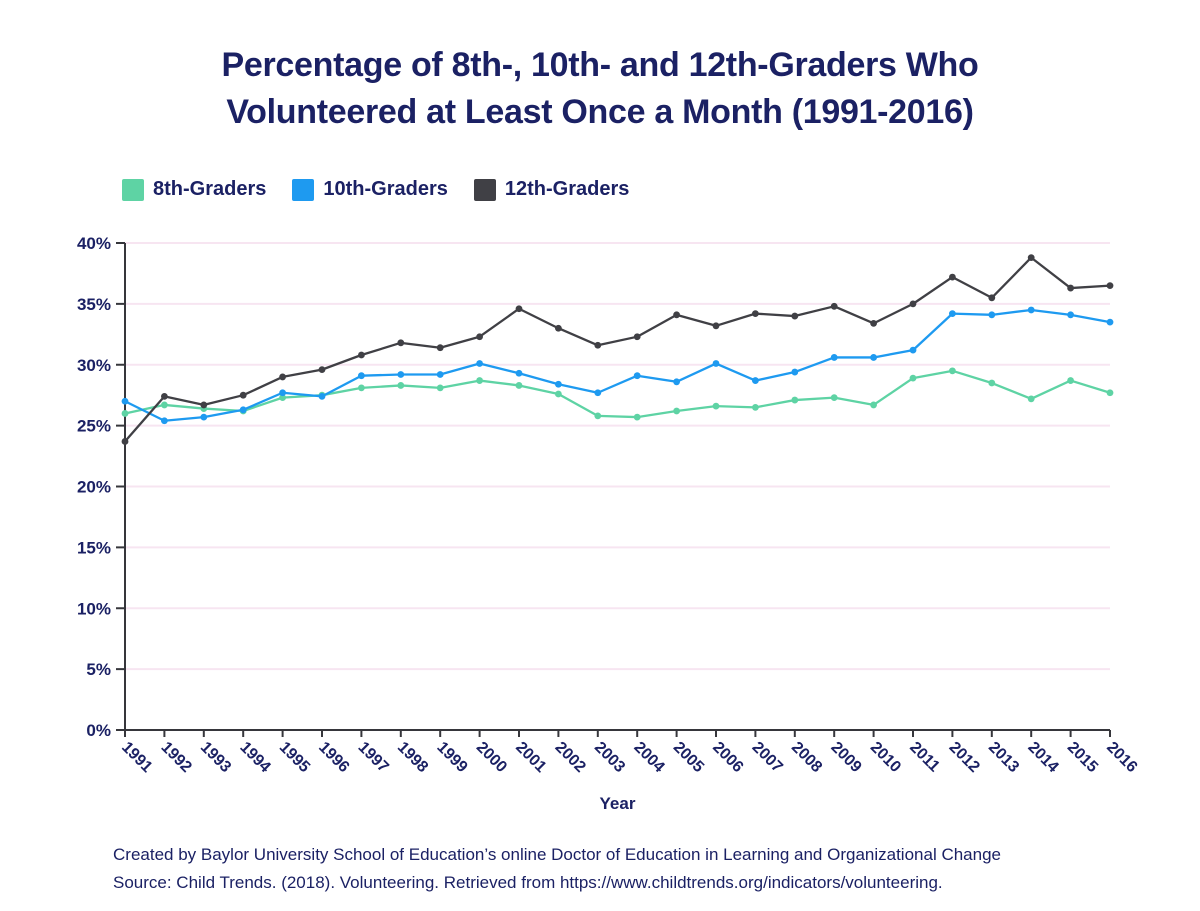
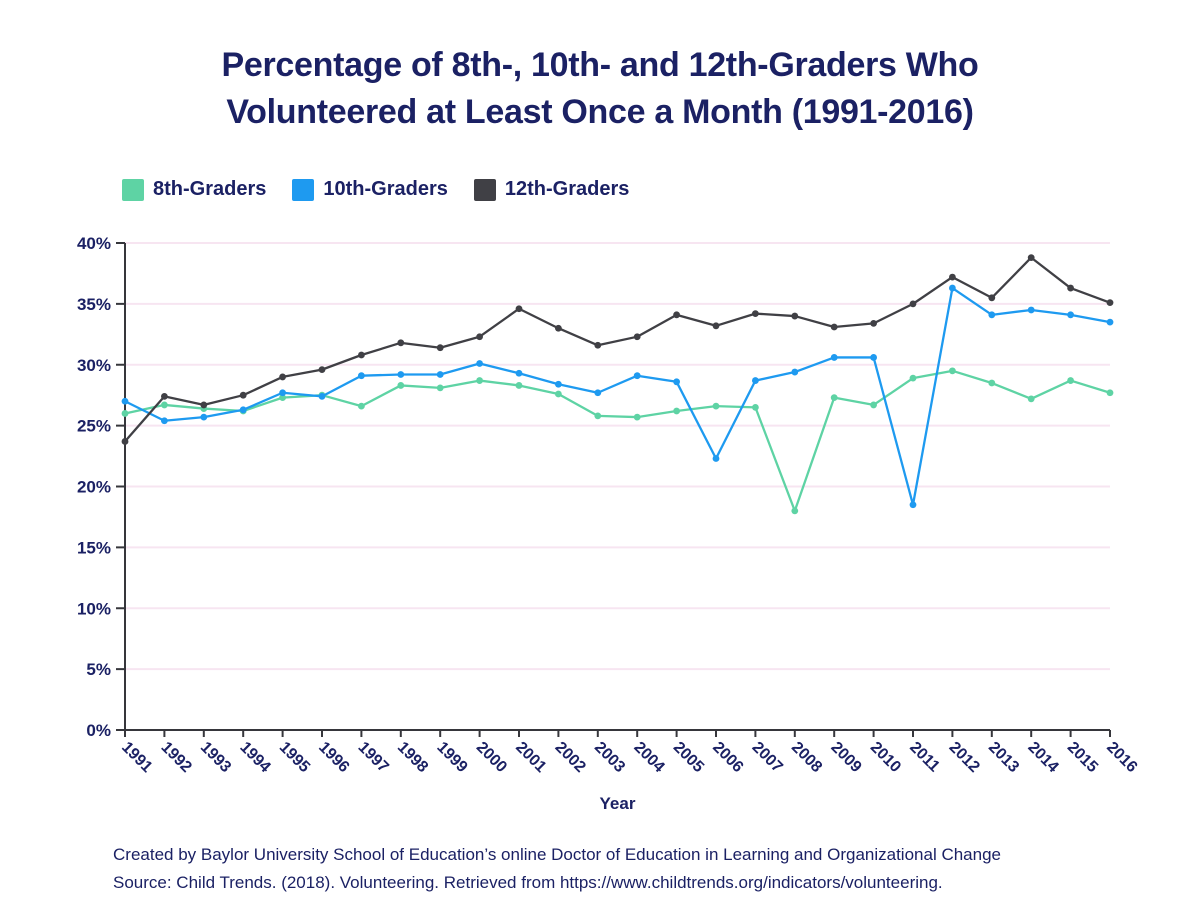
8th-Graders/1997: 28.1% -> 26.6%
10th-Graders/2006: 30.1% -> 22.3%
8th-Graders/2008: 27.1% -> 18.0%
12th-Graders/2009: 34.8% -> 33.1%
10th-Graders/2011: 31.2% -> 18.5%
10th-Graders/2012: 34.2% -> 36.3%
12th-Graders/2016: 36.5% -> 35.1%
